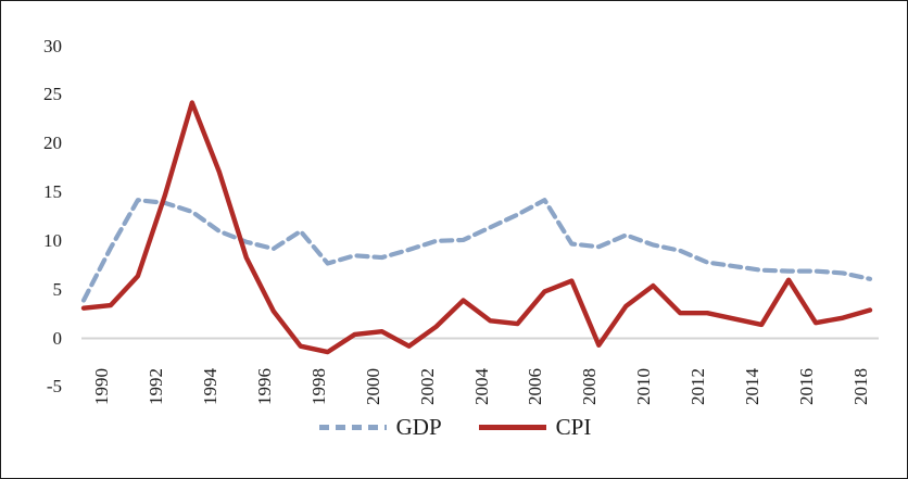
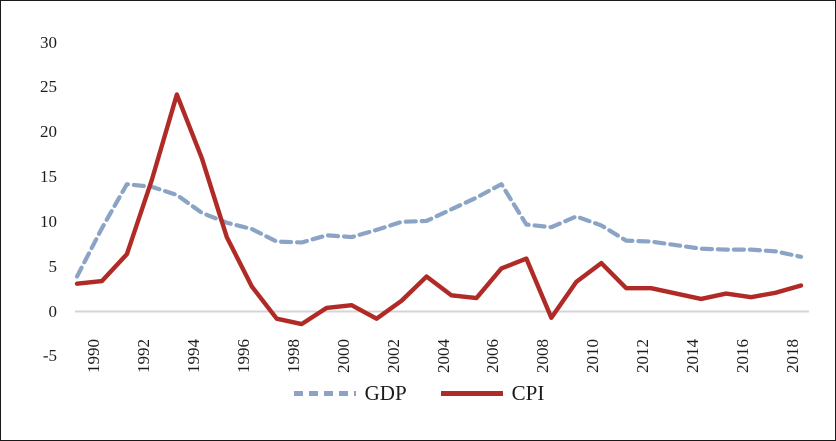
GDP/1998: 11 -> 8
GDP/2012: 9 -> 8
CPI/2016: 6 -> 2
